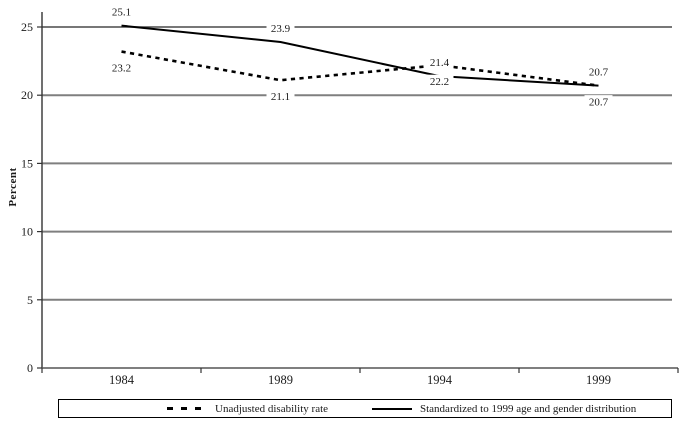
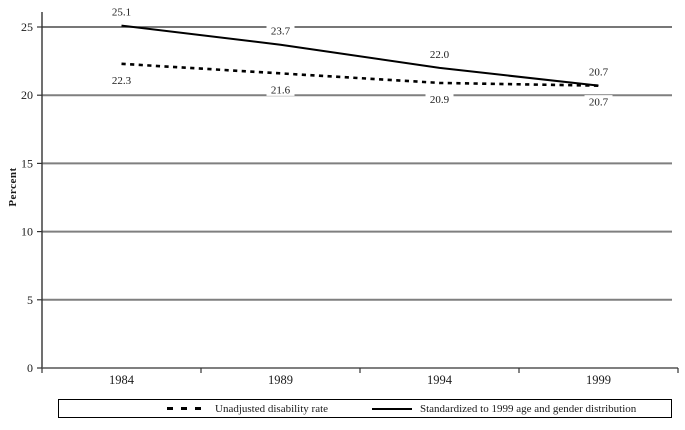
Unadjusted disability rate/1984: 23.2 -> 22.3
Unadjusted disability rate/1989: 21.1 -> 21.6
Standardized to 1999 age and gender distribution/1989: 23.9 -> 23.7
Unadjusted disability rate/1994: 22.2 -> 20.9
Standardized to 1999 age and gender distribution/1994: 21.4 -> 22.0
